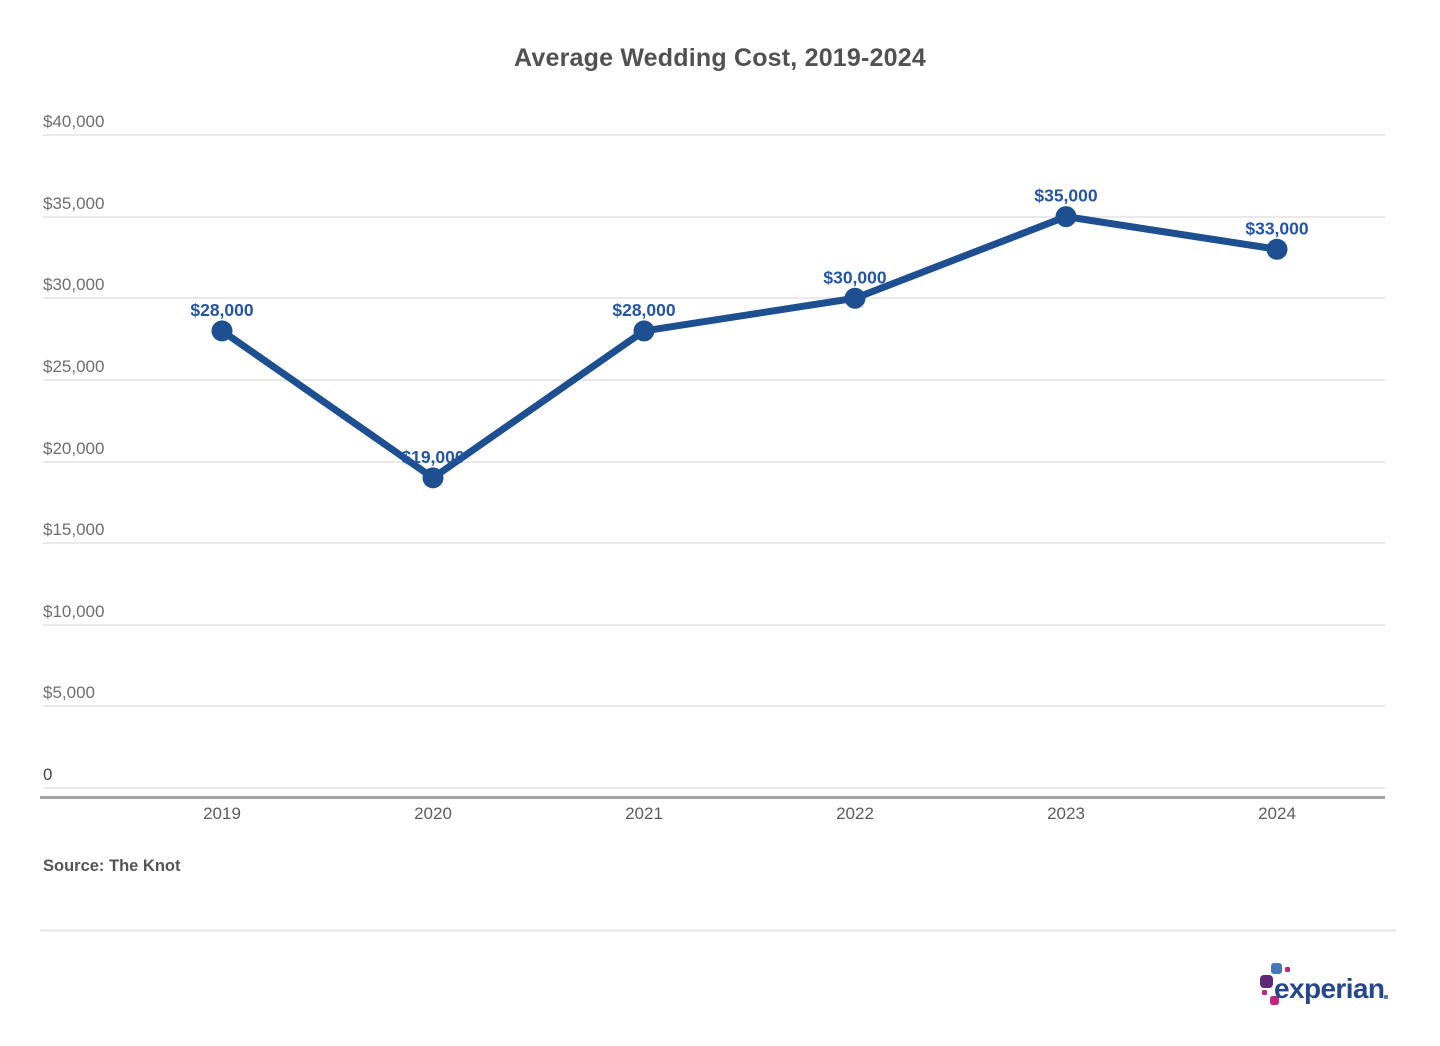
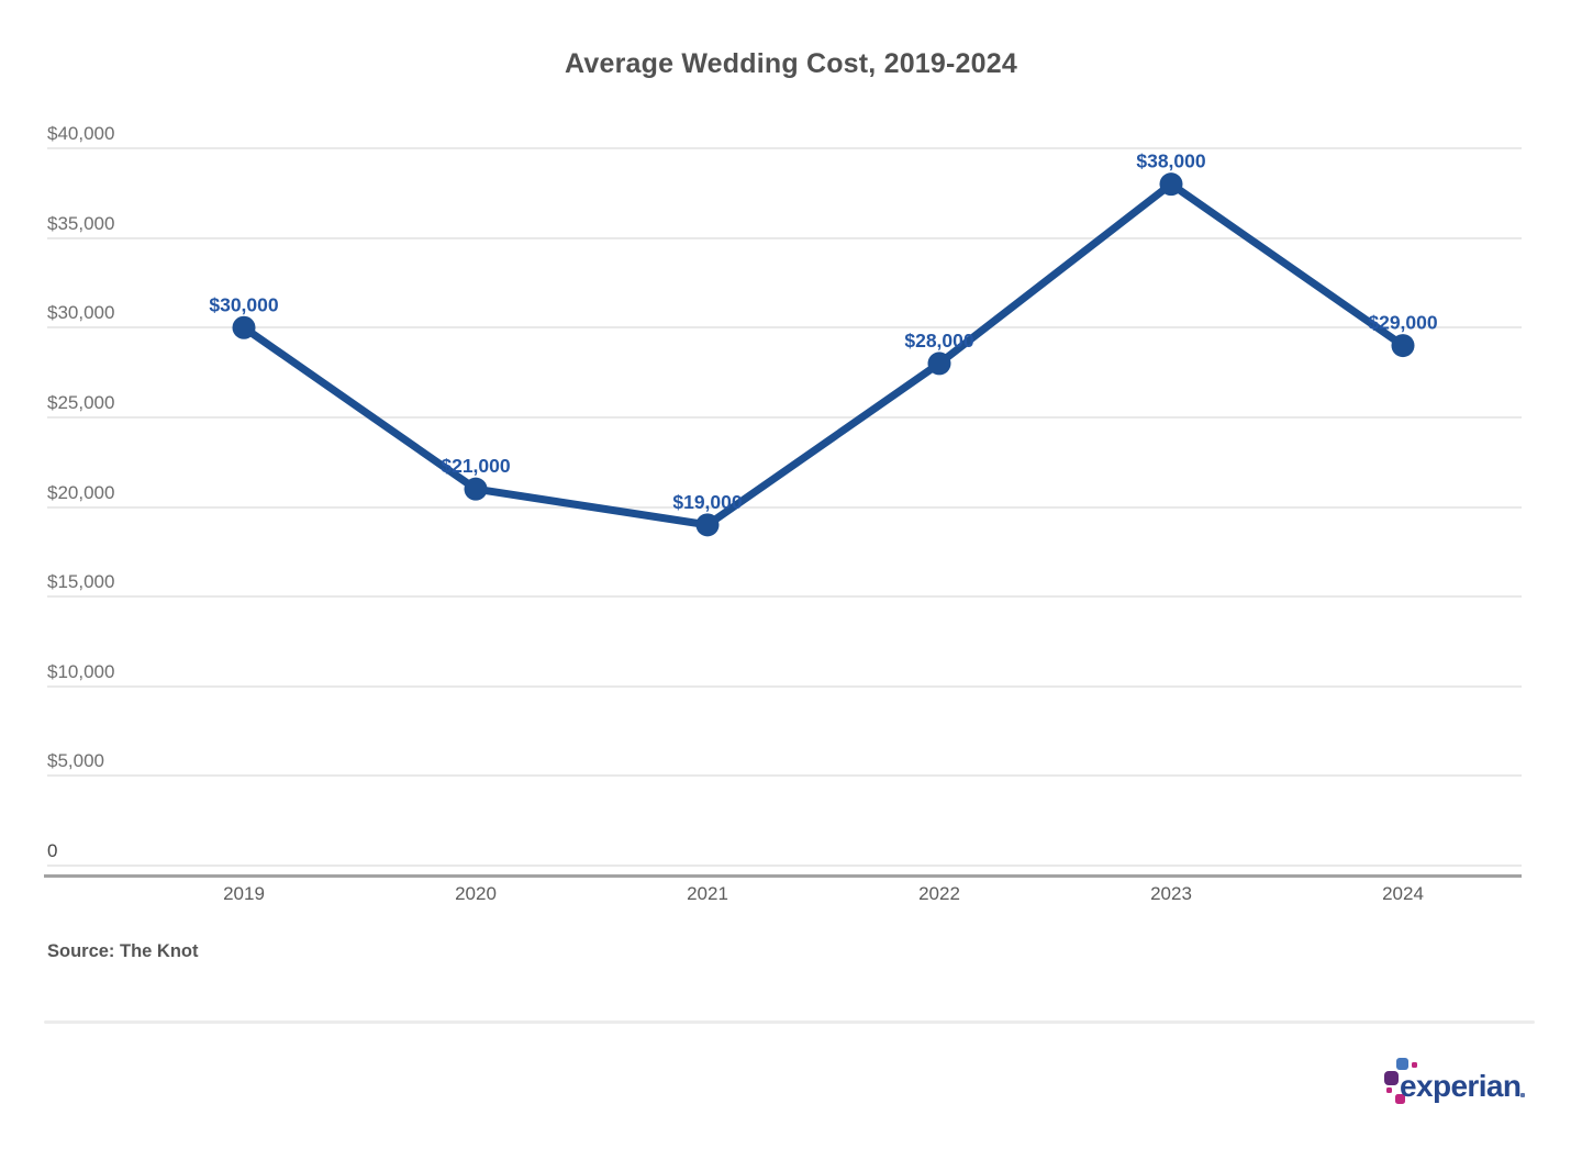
2019: $28,000 -> $30,000
2020: $19,000 -> $21,000
2021: $28,000 -> $19,000
2022: $30,000 -> $28,000
2023: $35,000 -> $38,000
2024: $33,000 -> $29,000
